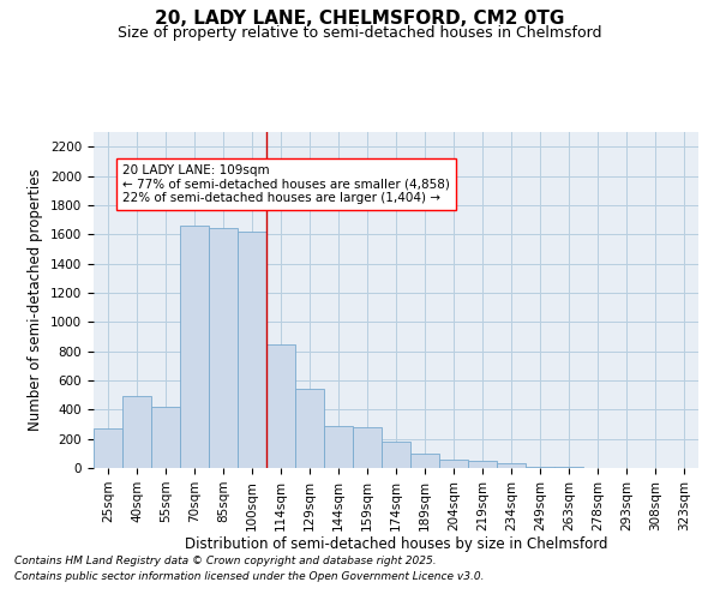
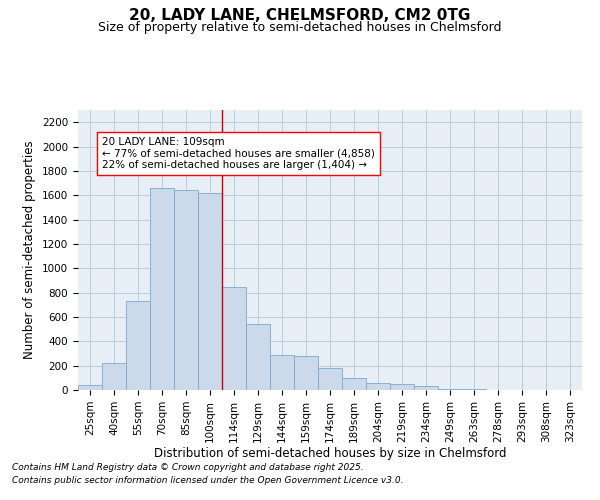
25sqm: 270 -> 40
40sqm: 490 -> 220
55sqm: 420 -> 730
